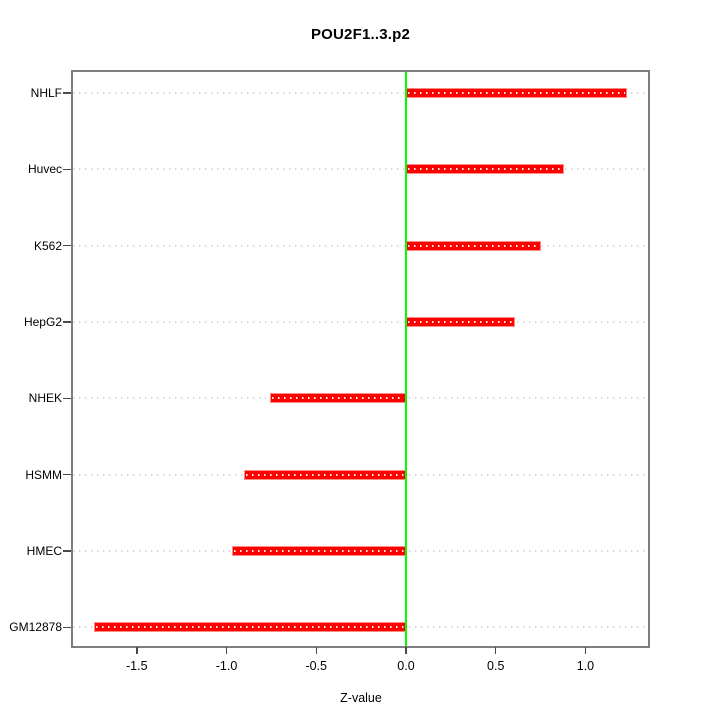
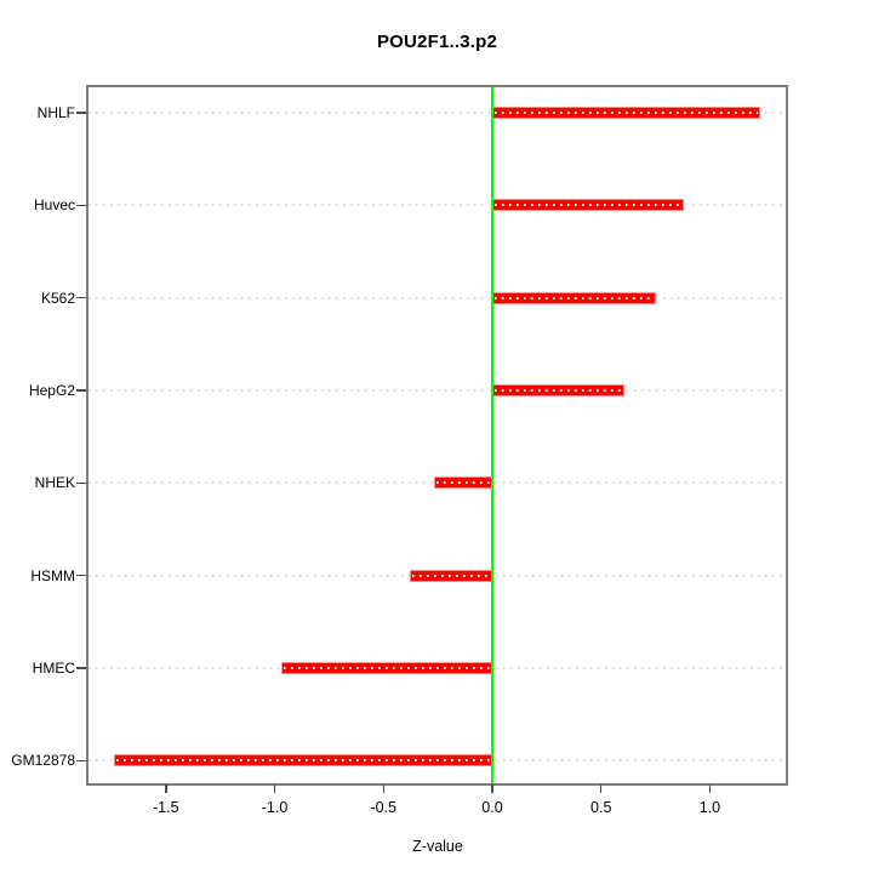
NHEK: -0.76 -> -0.27
HSMM: -0.90 -> -0.38
